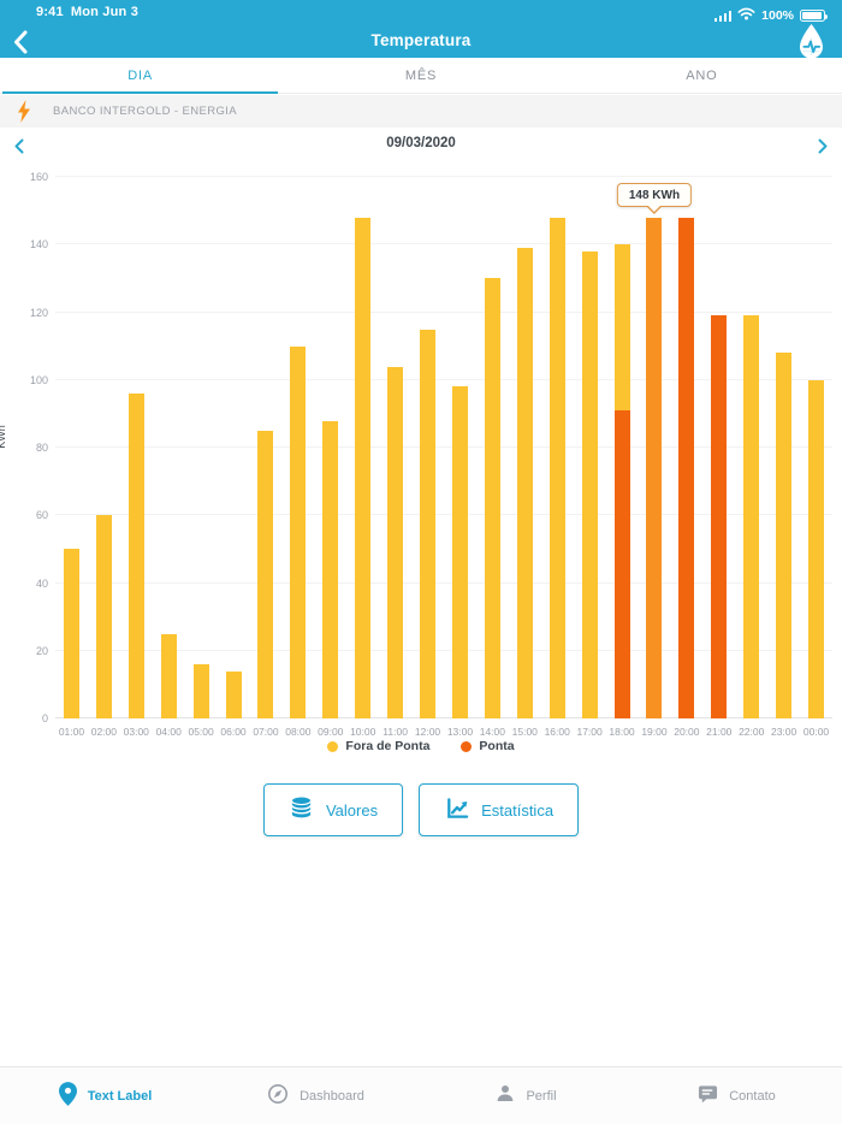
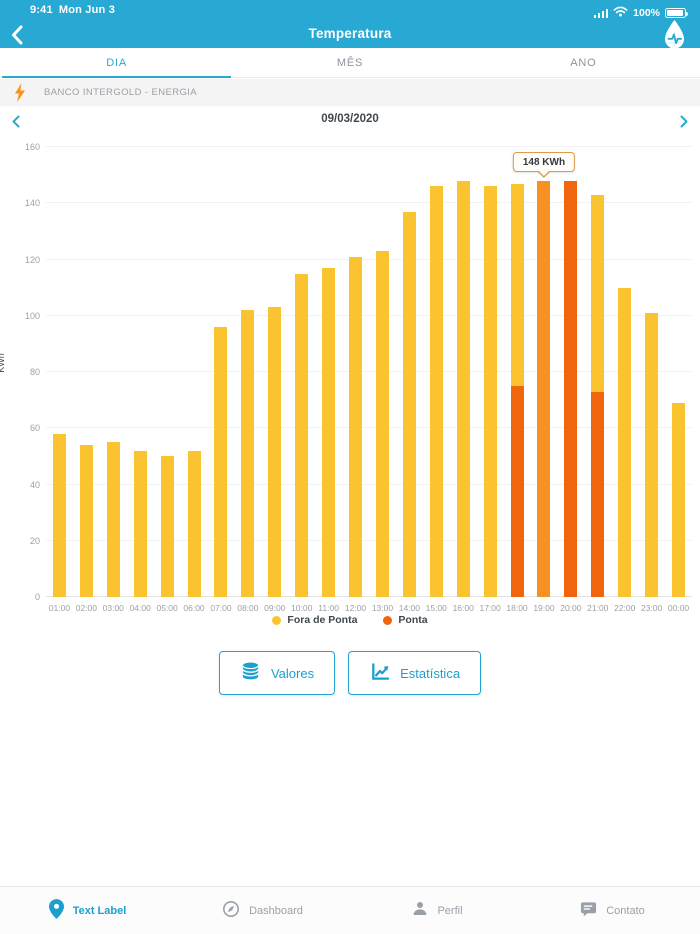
Fora de Ponta/01:00: 50 -> 58
Fora de Ponta/02:00: 60 -> 54
Fora de Ponta/03:00: 96 -> 55
Fora de Ponta/04:00: 25 -> 52
Fora de Ponta/05:00: 16 -> 50
Fora de Ponta/06:00: 14 -> 52
Fora de Ponta/07:00: 85 -> 96
Fora de Ponta/08:00: 110 -> 102
Fora de Ponta/09:00: 88 -> 103
Fora de Ponta/10:00: 148 -> 115
Fora de Ponta/11:00: 104 -> 117
Fora de Ponta/12:00: 115 -> 121
Fora de Ponta/13:00: 98 -> 123
Fora de Ponta/14:00: 130 -> 137
Fora de Ponta/15:00: 139 -> 146
Fora de Ponta/17:00: 138 -> 146
Fora de Ponta/18:00: 140 -> 147
Ponta/18:00: 91 -> 75
Fora de Ponta/21:00: 117 -> 143
Ponta/21:00: 119 -> 73
Fora de Ponta/22:00: 119 -> 110
Fora de Ponta/23:00: 108 -> 101
Fora de Ponta/00:00: 100 -> 69
